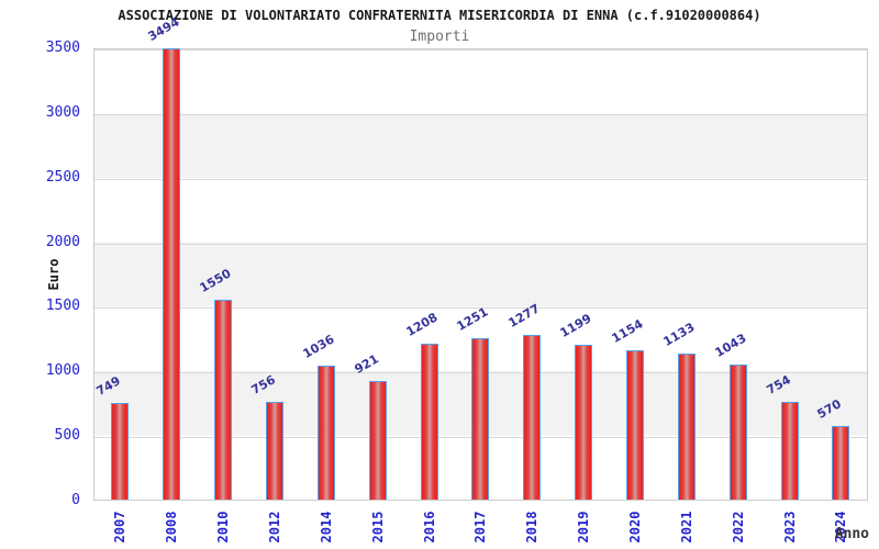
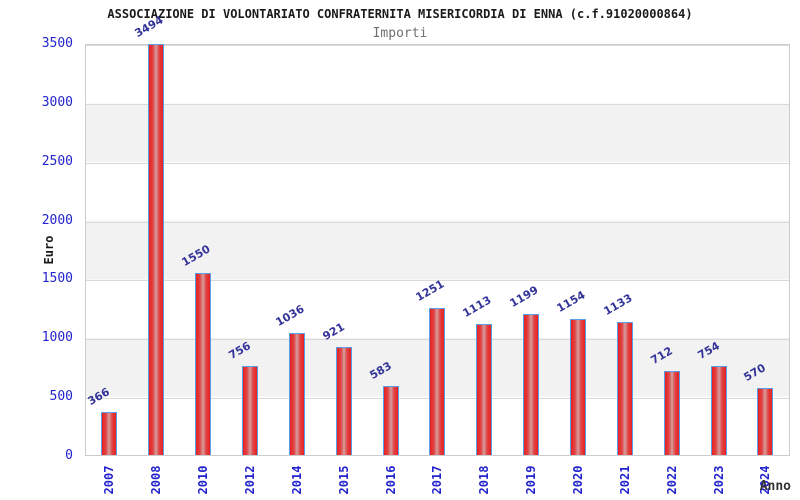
2007: 749 -> 366
2016: 1208 -> 583
2018: 1277 -> 1113
2022: 1043 -> 712
